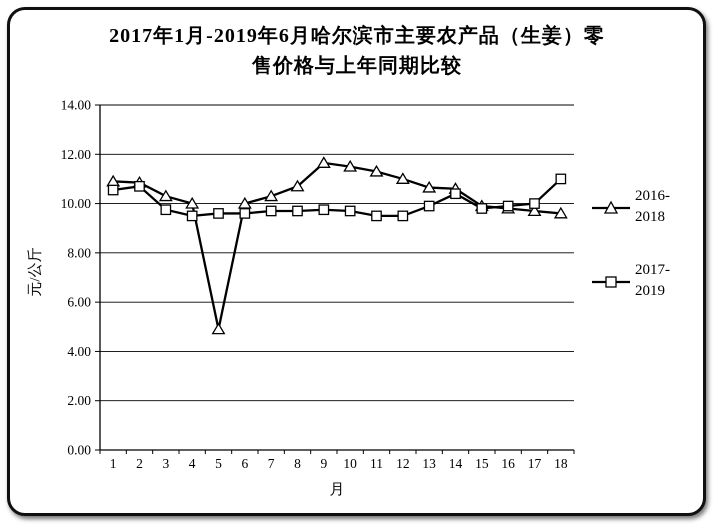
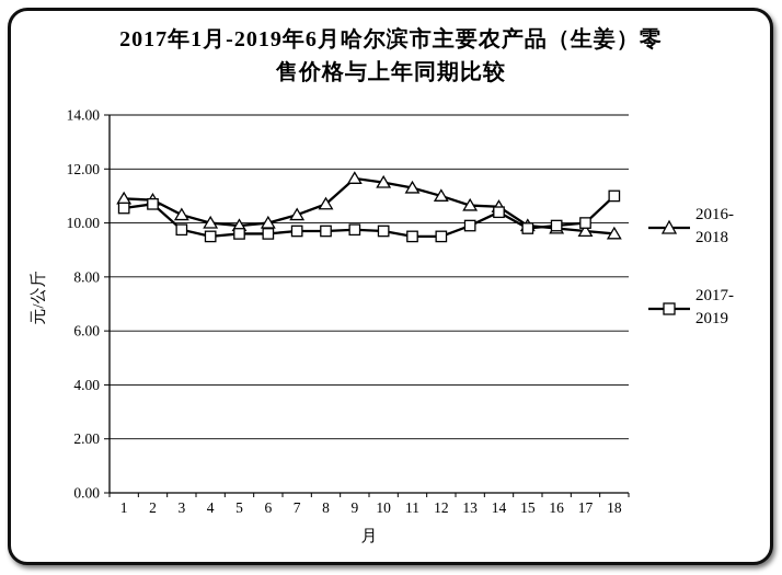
2016-2018/5: 4.9 -> 9.9
